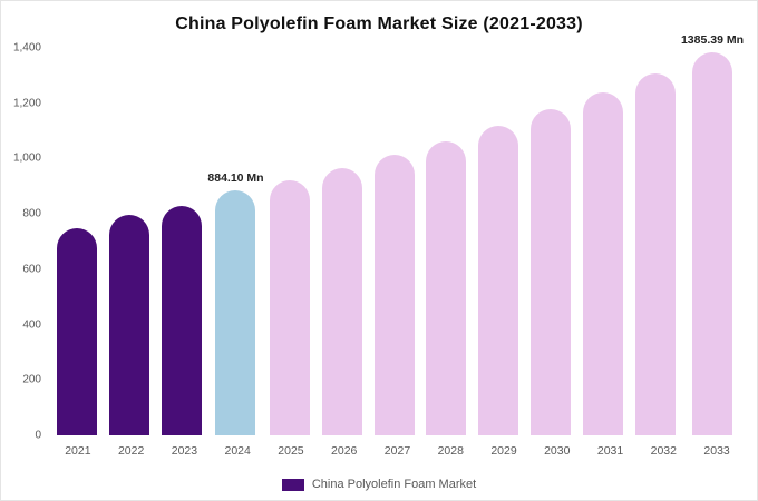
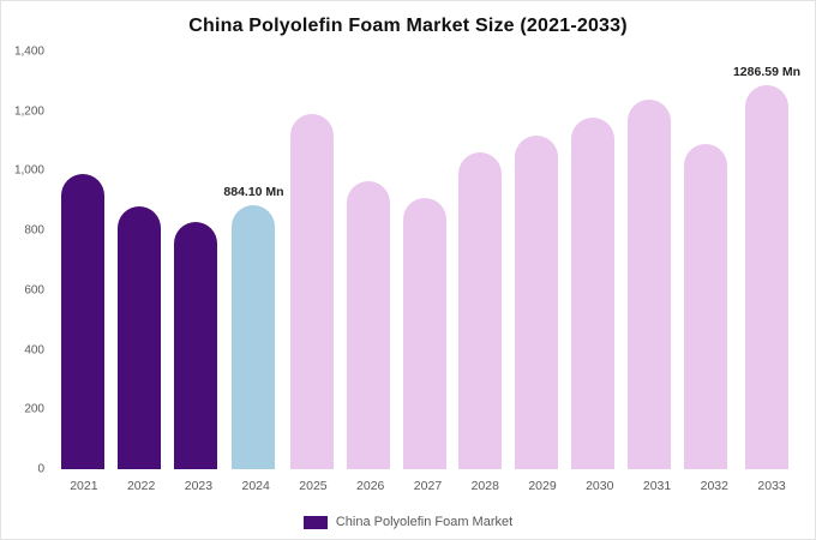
2021: 750 -> 990
2022: 800 -> 880
2025: 920 -> 1190
2027: 1010 -> 910
2032: 1310 -> 1090
2033: 1385.39 -> 1286.59
